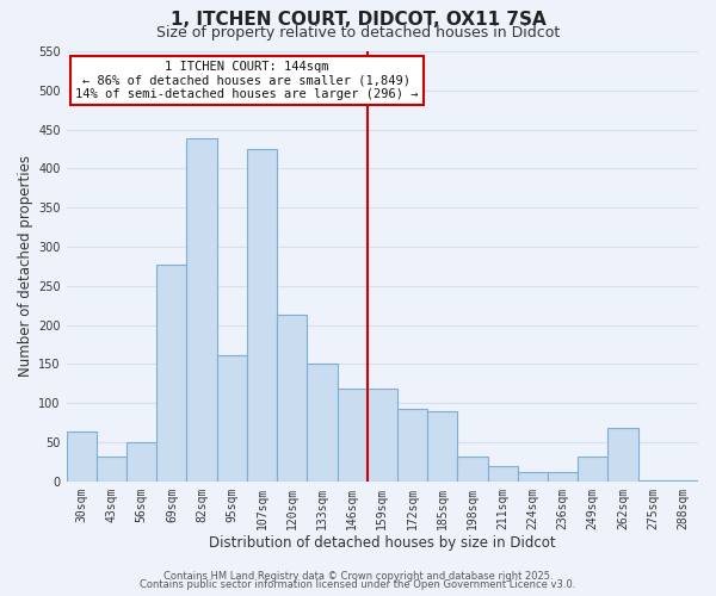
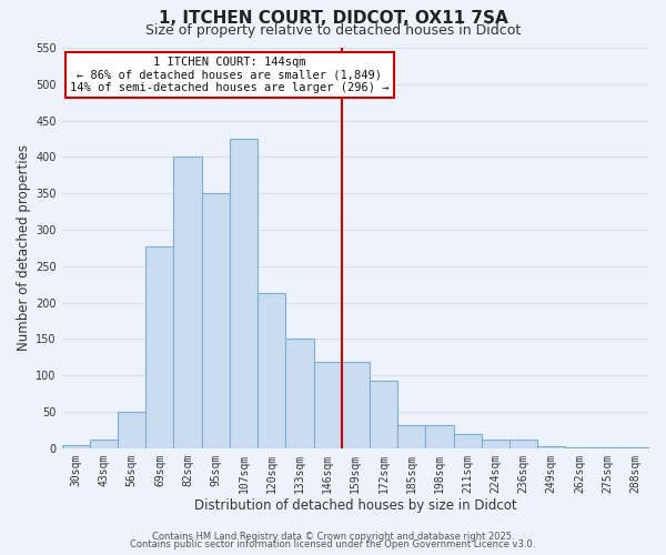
30sqm: 64 -> 5
43sqm: 32 -> 12
82sqm: 438 -> 401
95sqm: 162 -> 351
185sqm: 90 -> 31
249sqm: 32 -> 3
262sqm: 68 -> 2
